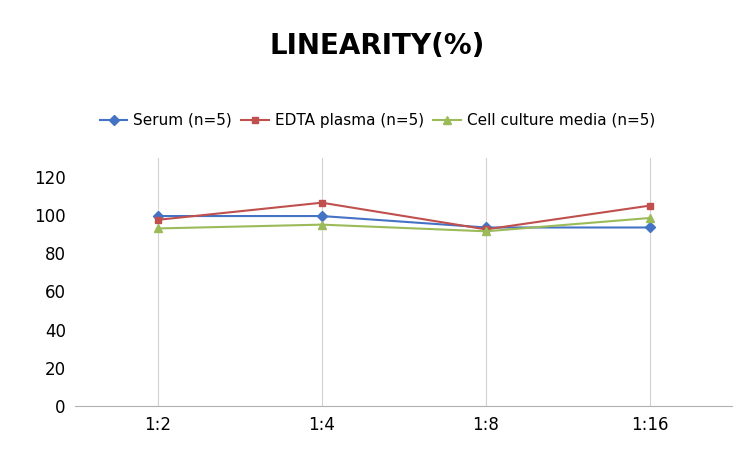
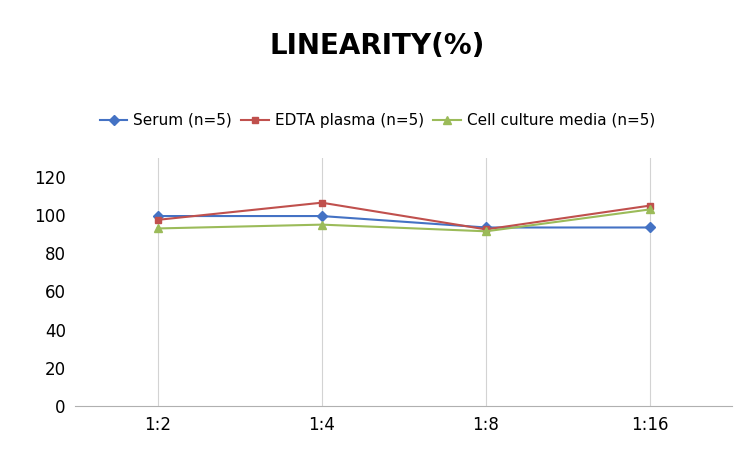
Cell culture media (n=5)/1:16: 98 -> 103
